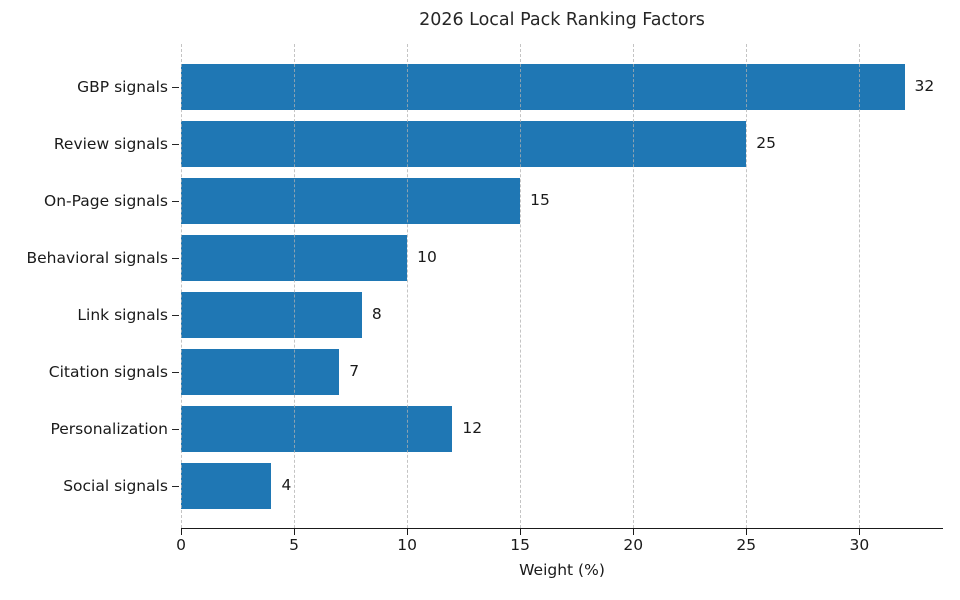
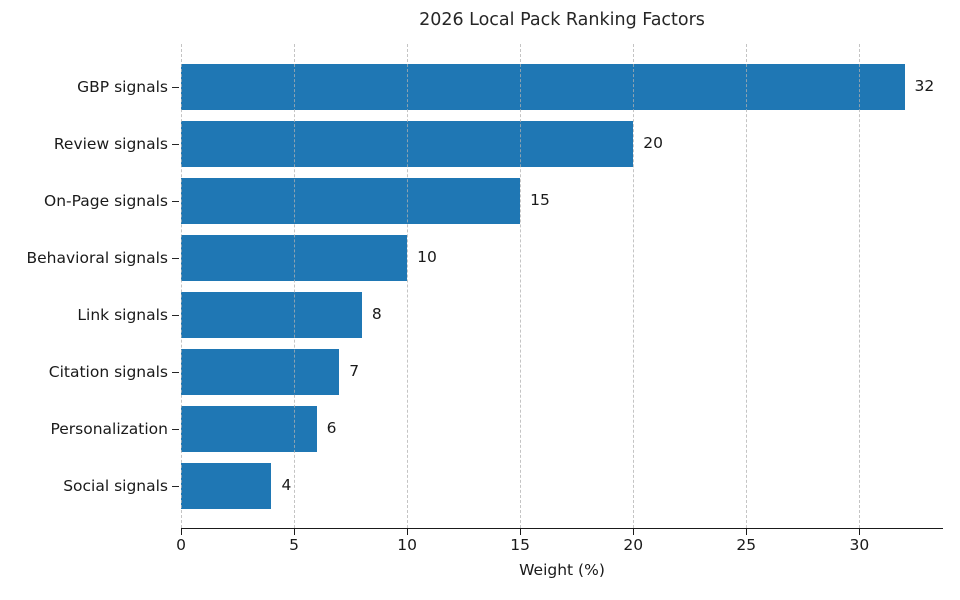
Review signals: 25 -> 20
Personalization: 12 -> 6
